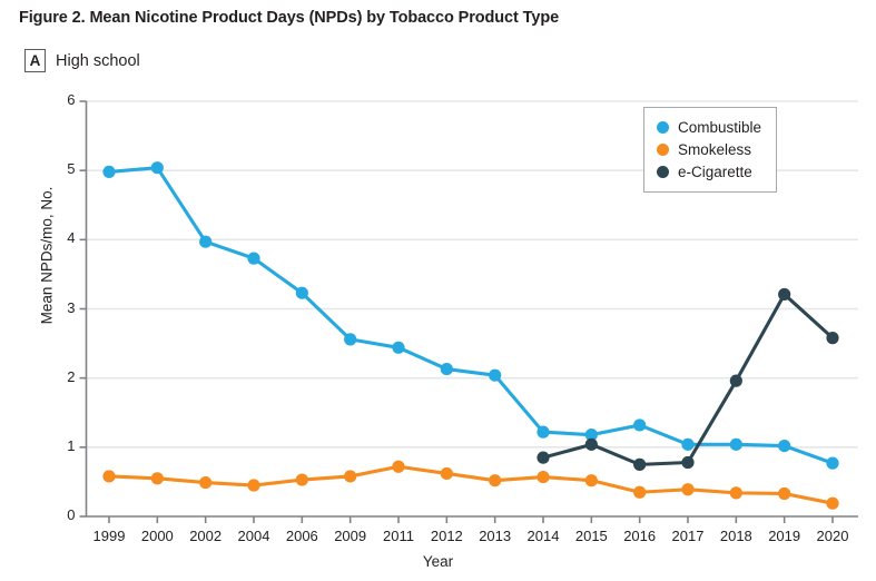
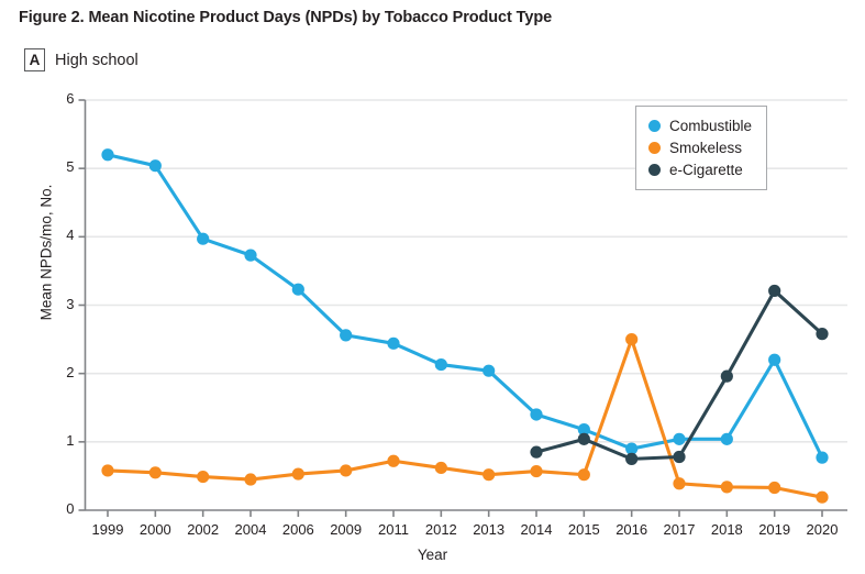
Combustible/1999: 5.0 -> 5.2
Combustible/2014: 1.2 -> 1.4
Combustible/2016: 1.3 -> 0.9
Smokeless/2016: 0.3 -> 2.5
Combustible/2019: 1.0 -> 2.2
